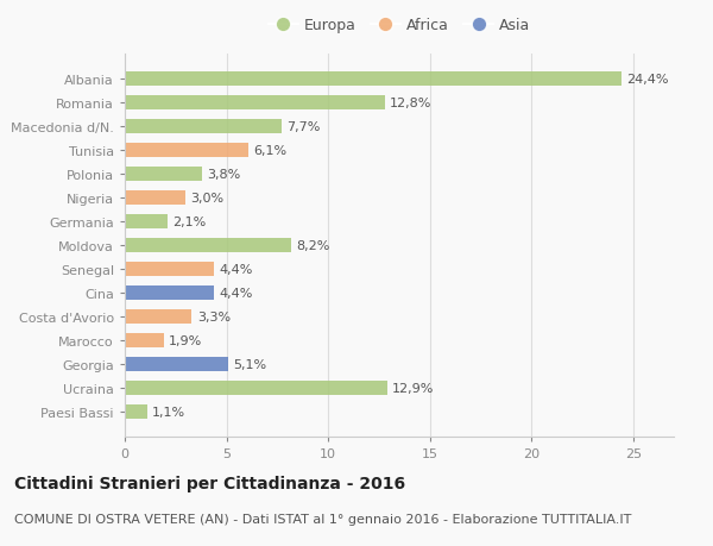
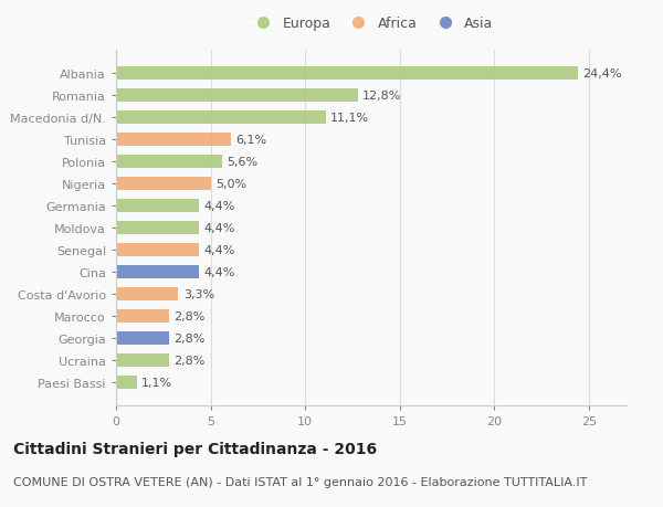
Macedonia d/N.: 7,7% -> 11,1%
Polonia: 3,8% -> 5,6%
Nigeria: 3,0% -> 5,0%
Germania: 2,1% -> 4,4%
Moldova: 8,2% -> 4,4%
Marocco: 1,9% -> 2,8%
Georgia: 5,1% -> 2,8%
Ucraina: 12,9% -> 2,8%
